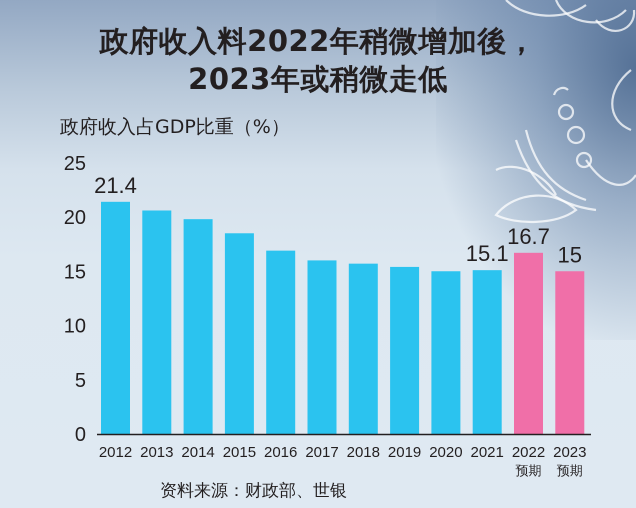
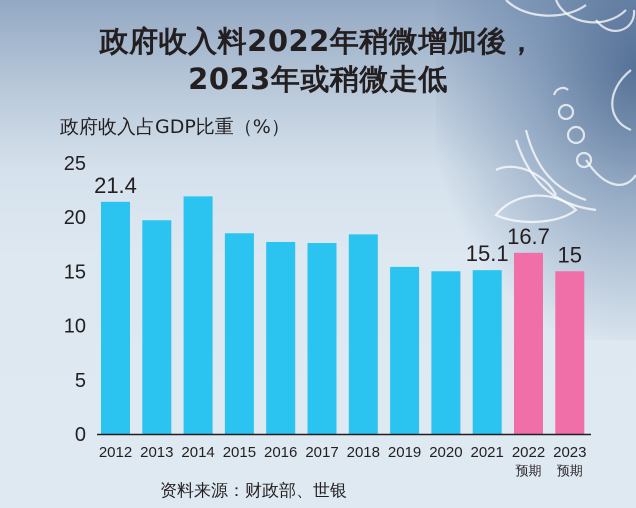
2013: 20.6 -> 19.7
2014: 19.8 -> 21.9
2016: 16.9 -> 17.7
2017: 16.0 -> 17.6
2018: 15.7 -> 18.4
